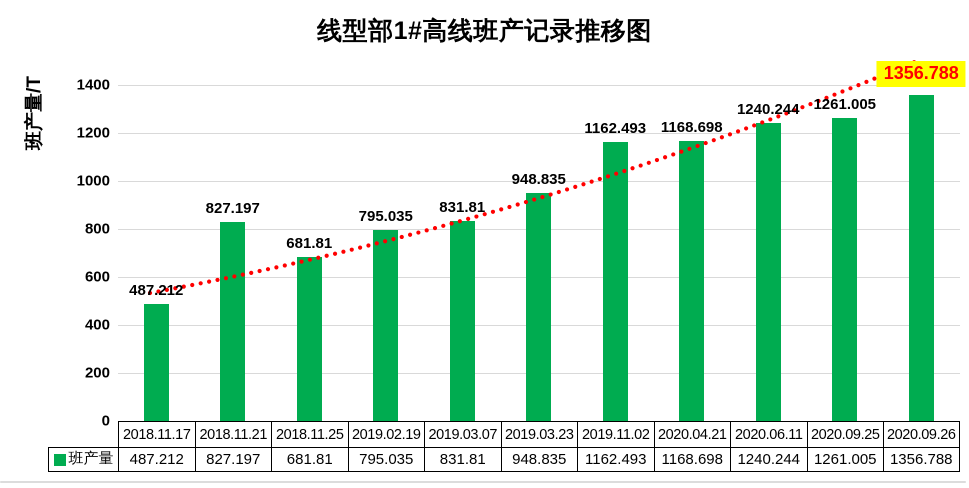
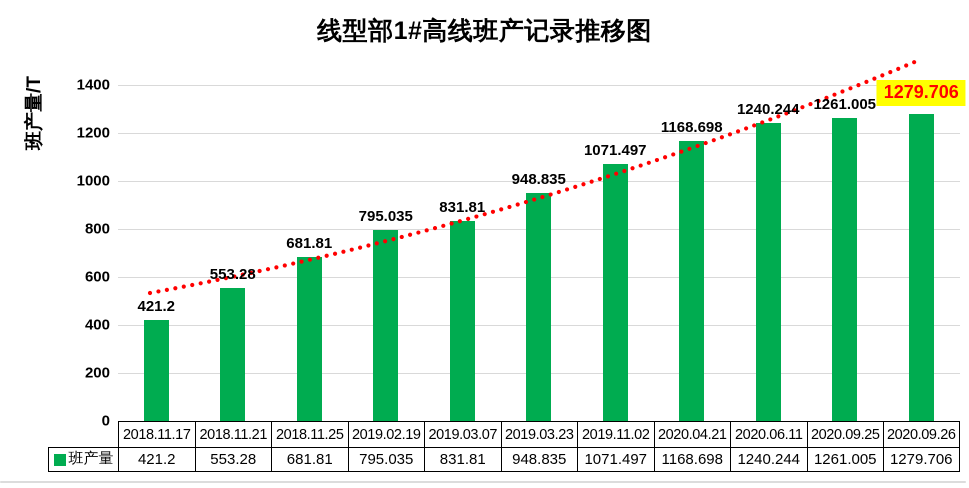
2018.11.17: 487.212 -> 421.2
2018.11.21: 827.197 -> 553.28
2019.11.02: 1162.493 -> 1071.497
2020.09.26: 1356.788 -> 1279.706
